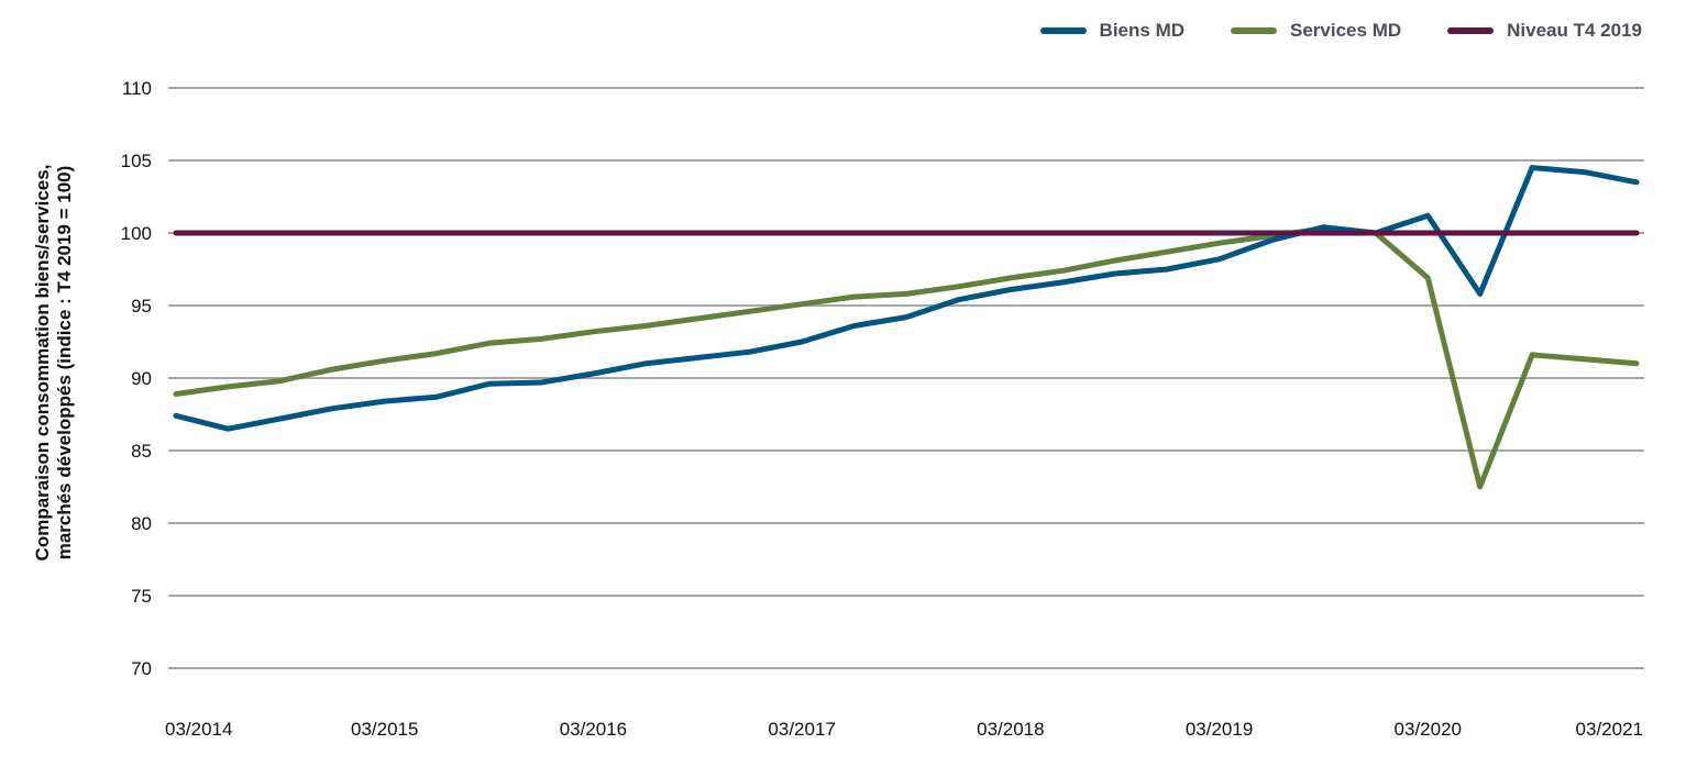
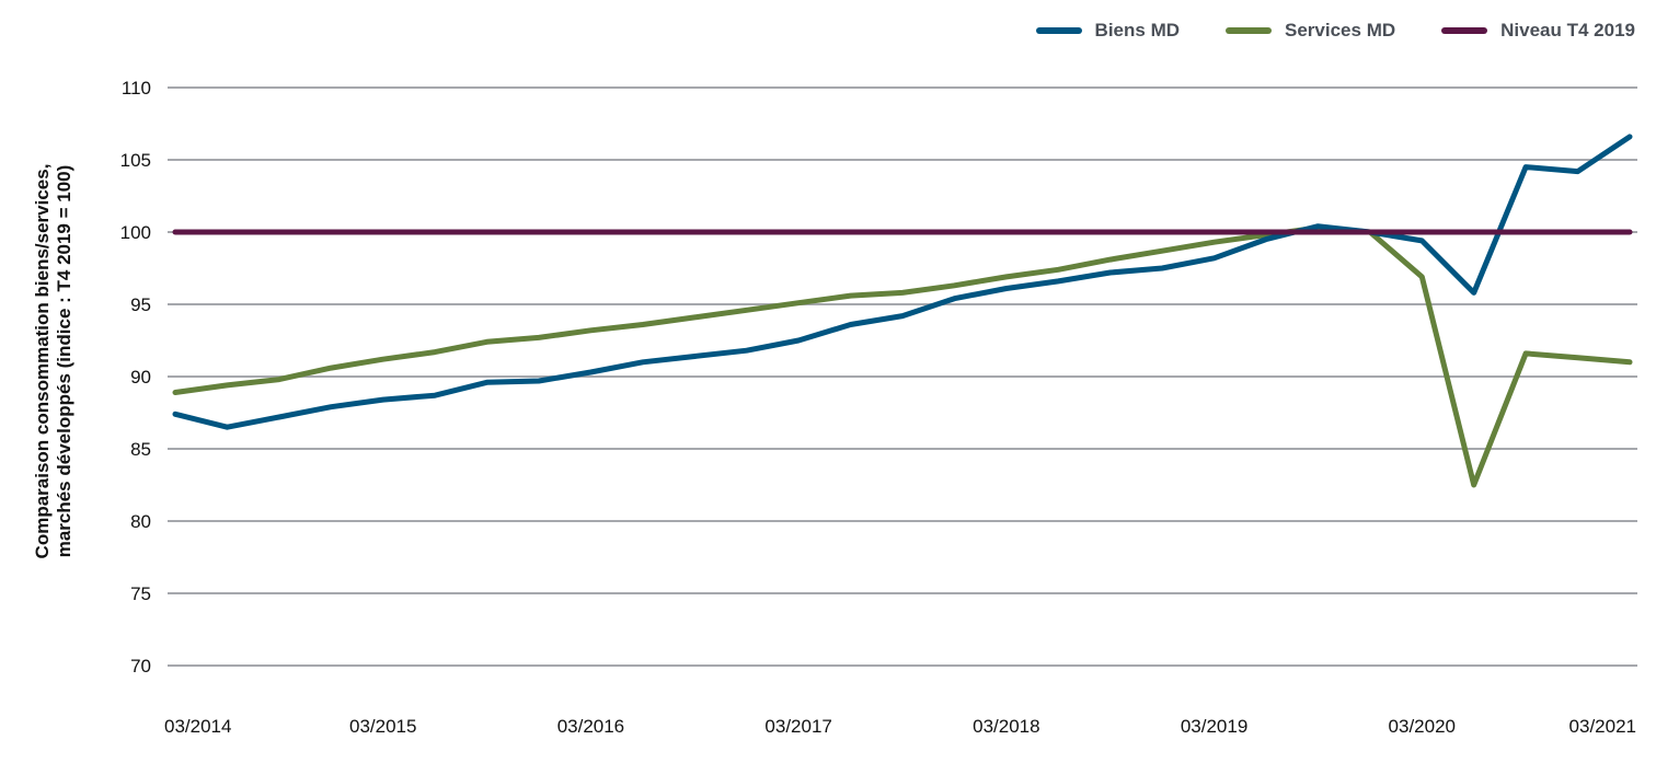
Biens MD/03/2020: 101.2 -> 99.4
Biens MD/03/2021: 103.5 -> 106.6
